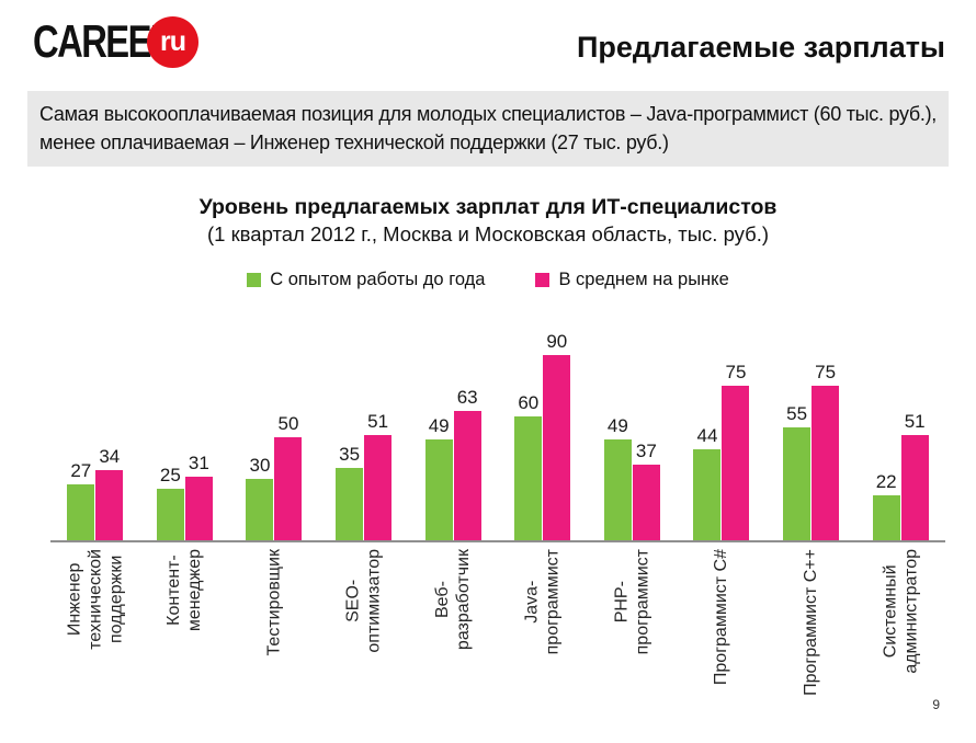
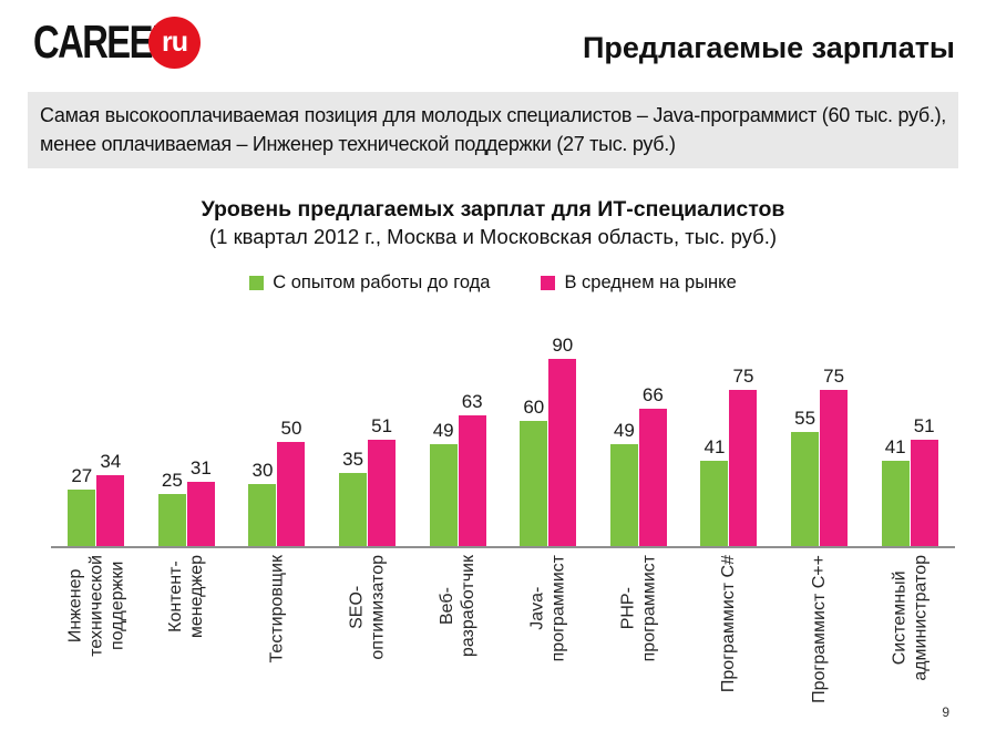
В среднем на рынке/PHP- программист: 37 -> 66
С опытом работы до года/Программист C#: 44 -> 41
С опытом работы до года/Системный администратор: 22 -> 41
